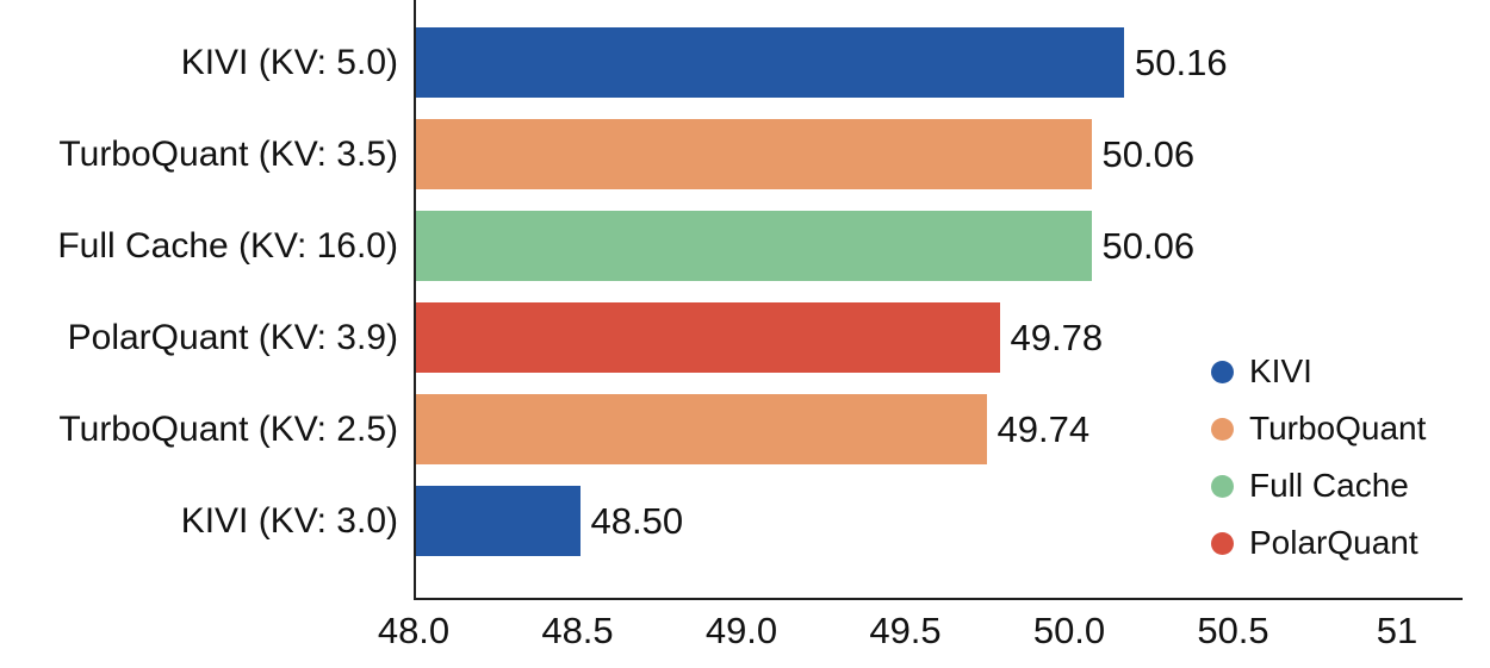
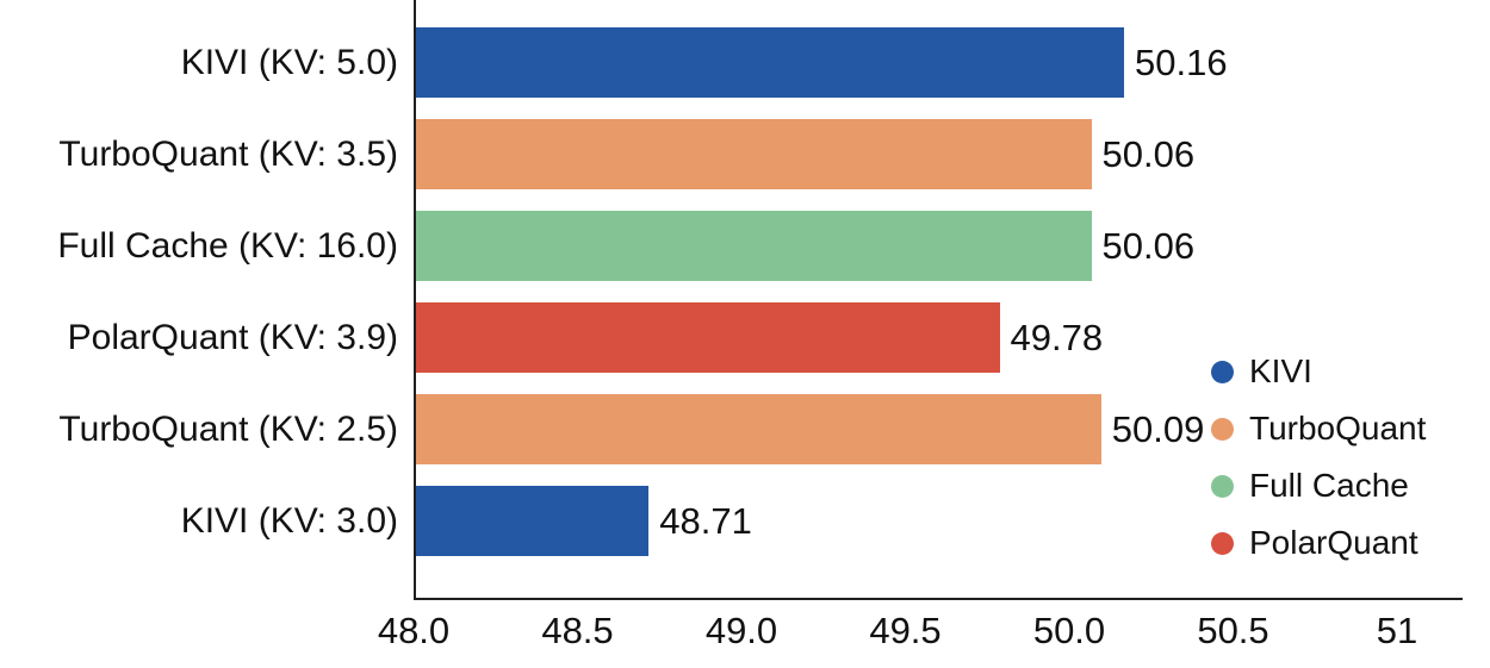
TurboQuant (KV: 2.5): 49.74 -> 50.09
KIVI (KV: 3.0): 48.50 -> 48.71
